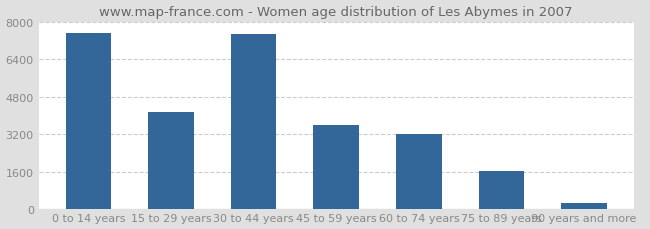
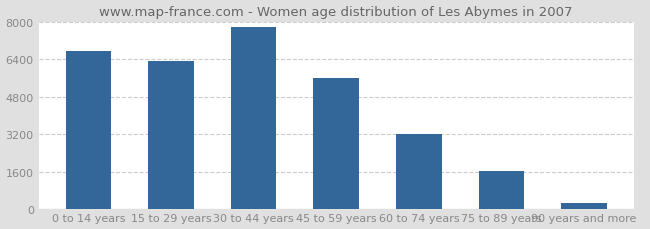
0 to 14 years: 7500 -> 6750
15 to 29 years: 4150 -> 6300
30 to 44 years: 7450 -> 7750
45 to 59 years: 3600 -> 5600
